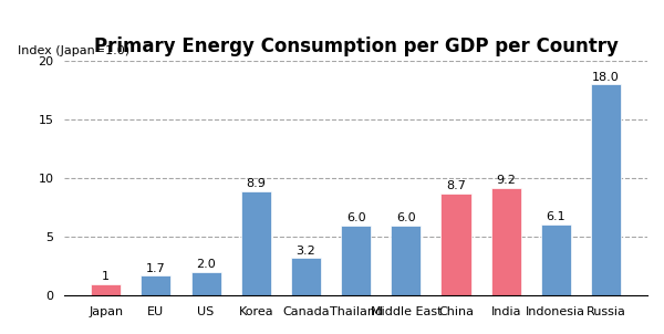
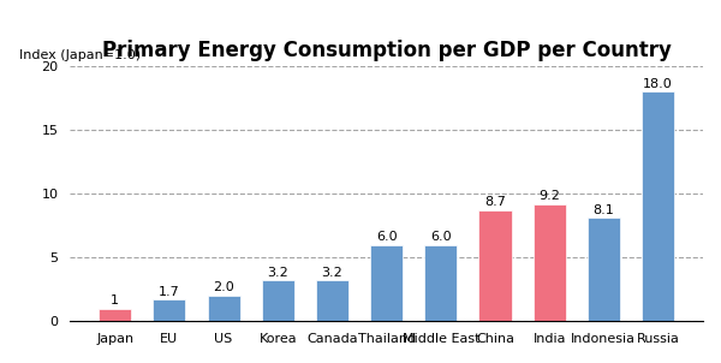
Korea: 8.9 -> 3.2
Indonesia: 6.1 -> 8.1
